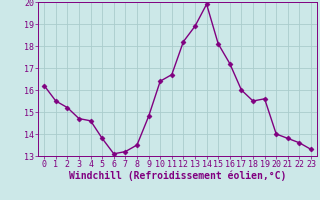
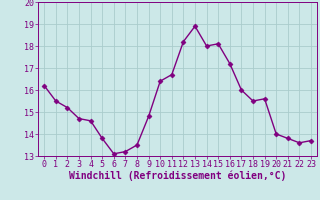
14: 19.9 -> 18.0
23: 13.3 -> 13.7
